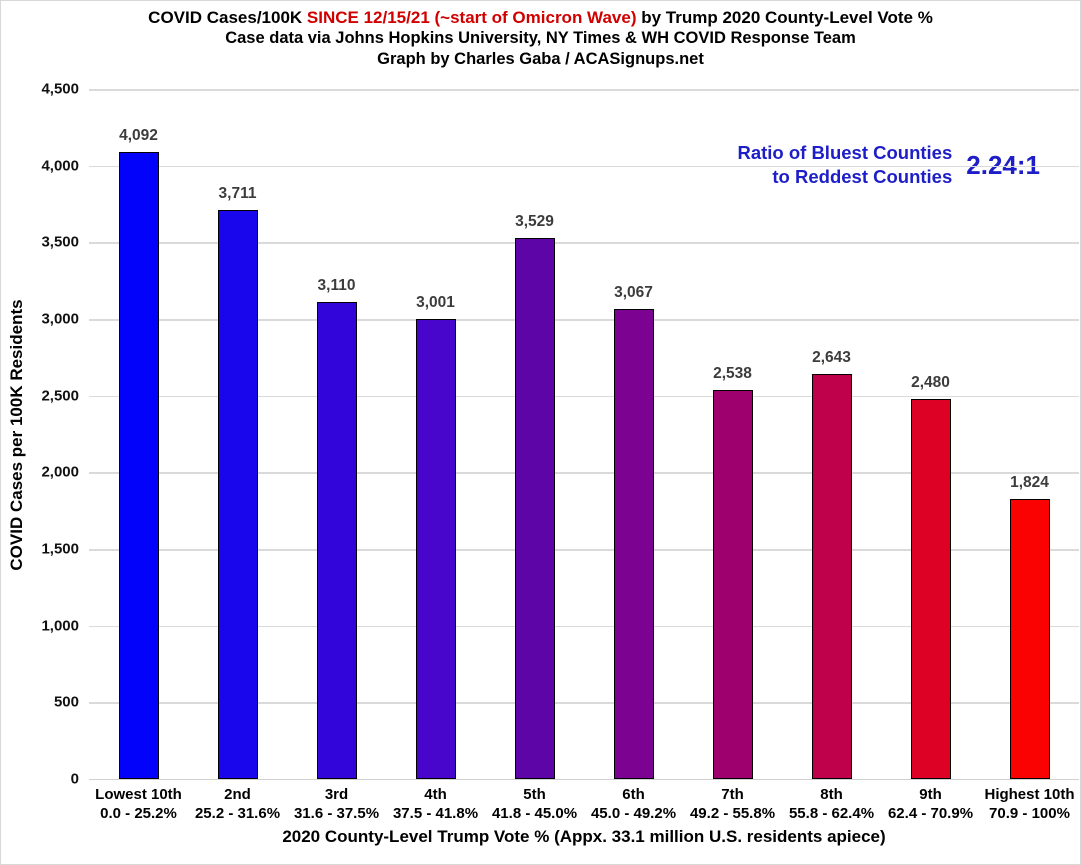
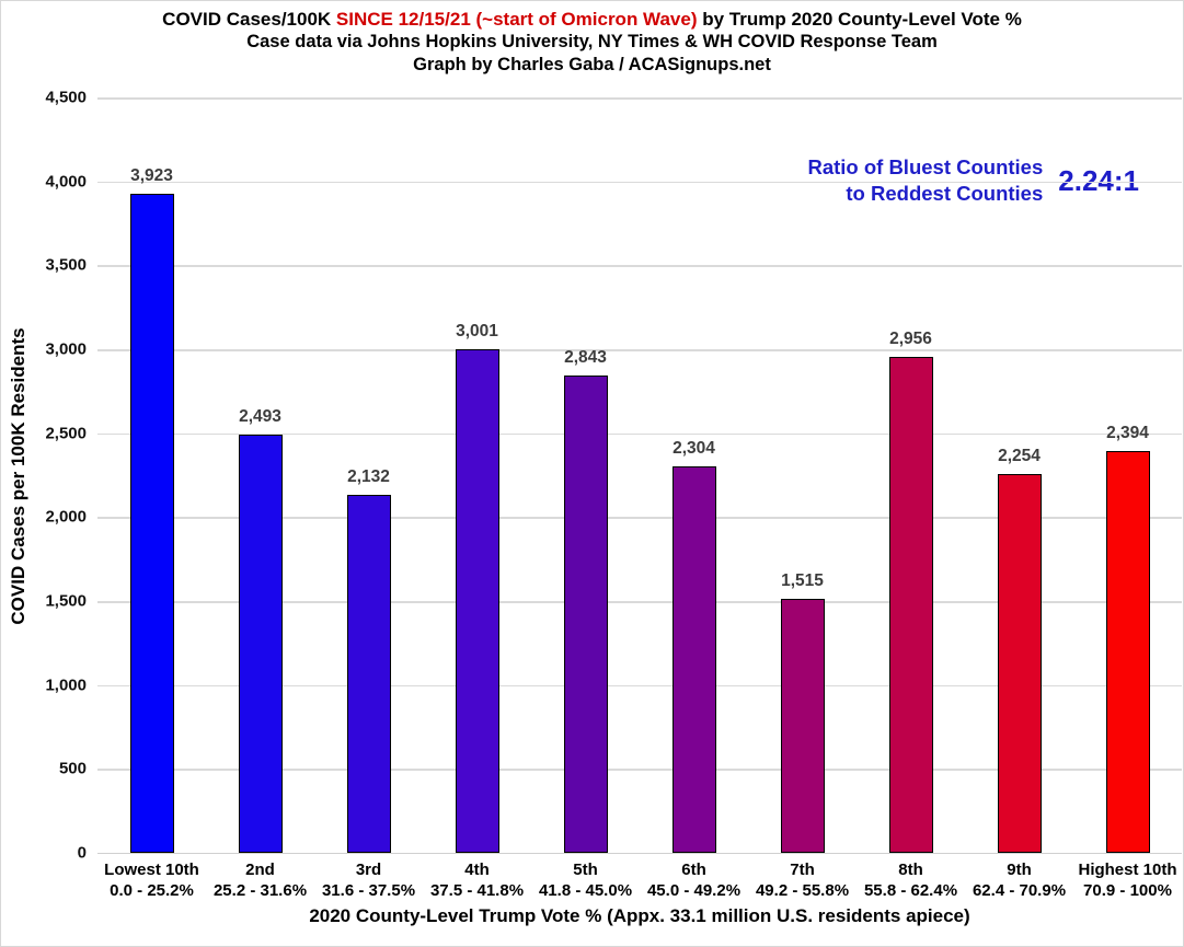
Lowest 10th: 4,092 -> 3,923
2nd: 3,711 -> 2,493
3rd: 3,110 -> 2,132
5th: 3,529 -> 2,843
6th: 3,067 -> 2,304
7th: 2,538 -> 1,515
8th: 2,643 -> 2,956
9th: 2,480 -> 2,254
Highest 10th: 1,824 -> 2,394
